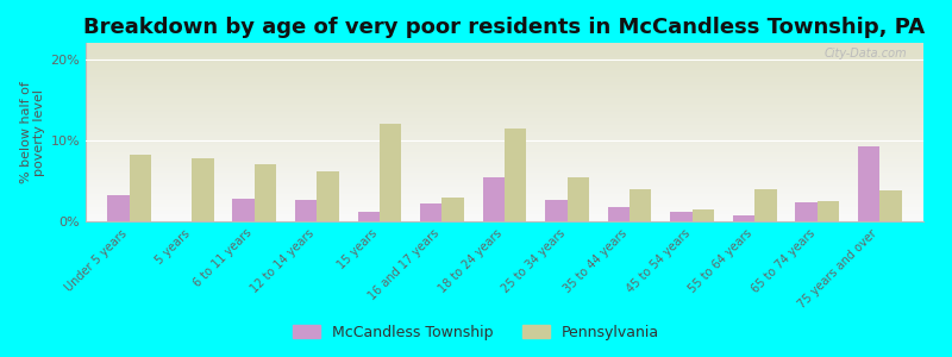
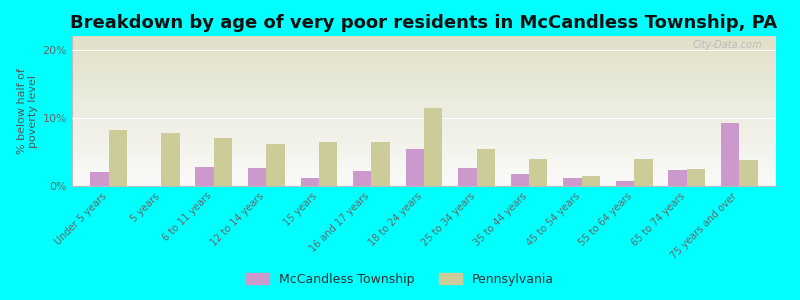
McCandless Township/Under 5 years: 3.2% -> 2.0%
Pennsylvania/15 years: 12.0% -> 6.5%
Pennsylvania/16 and 17 years: 3.0% -> 6.5%
